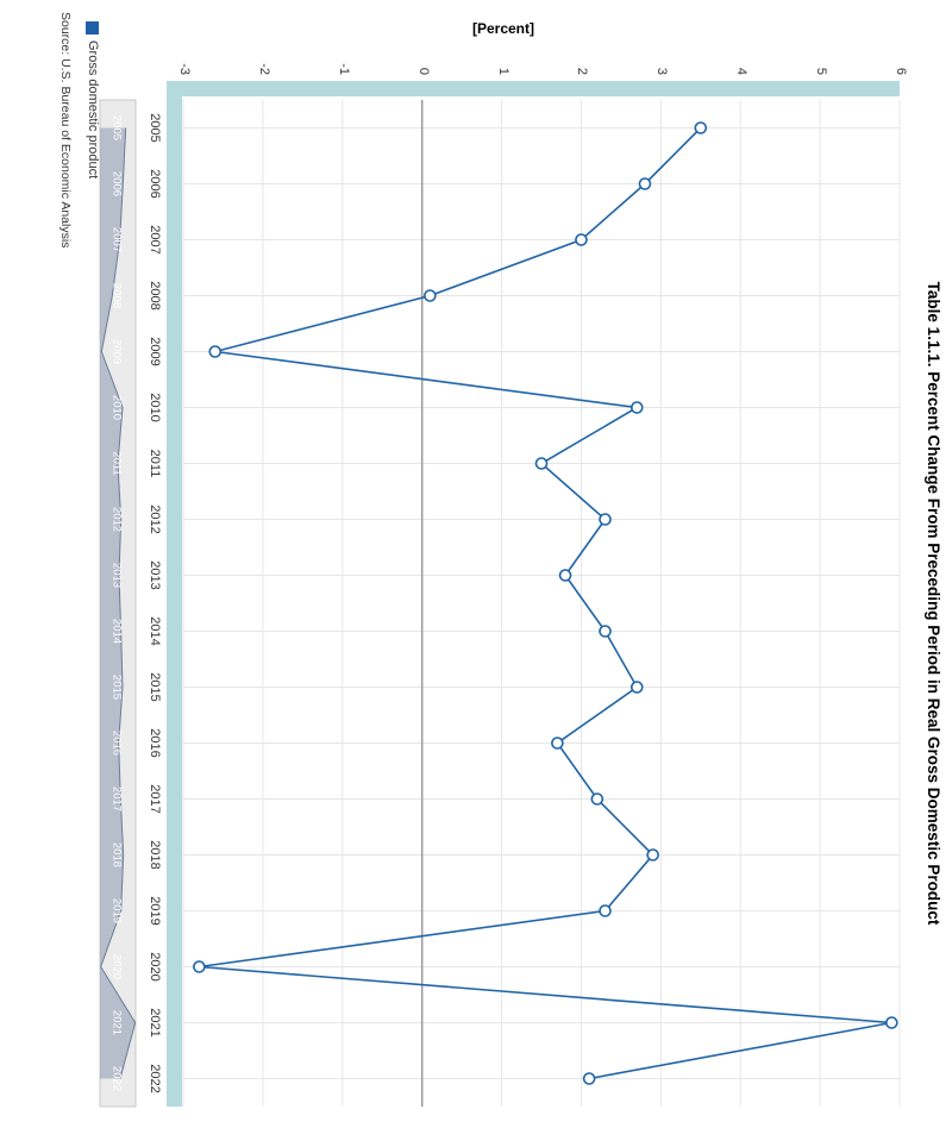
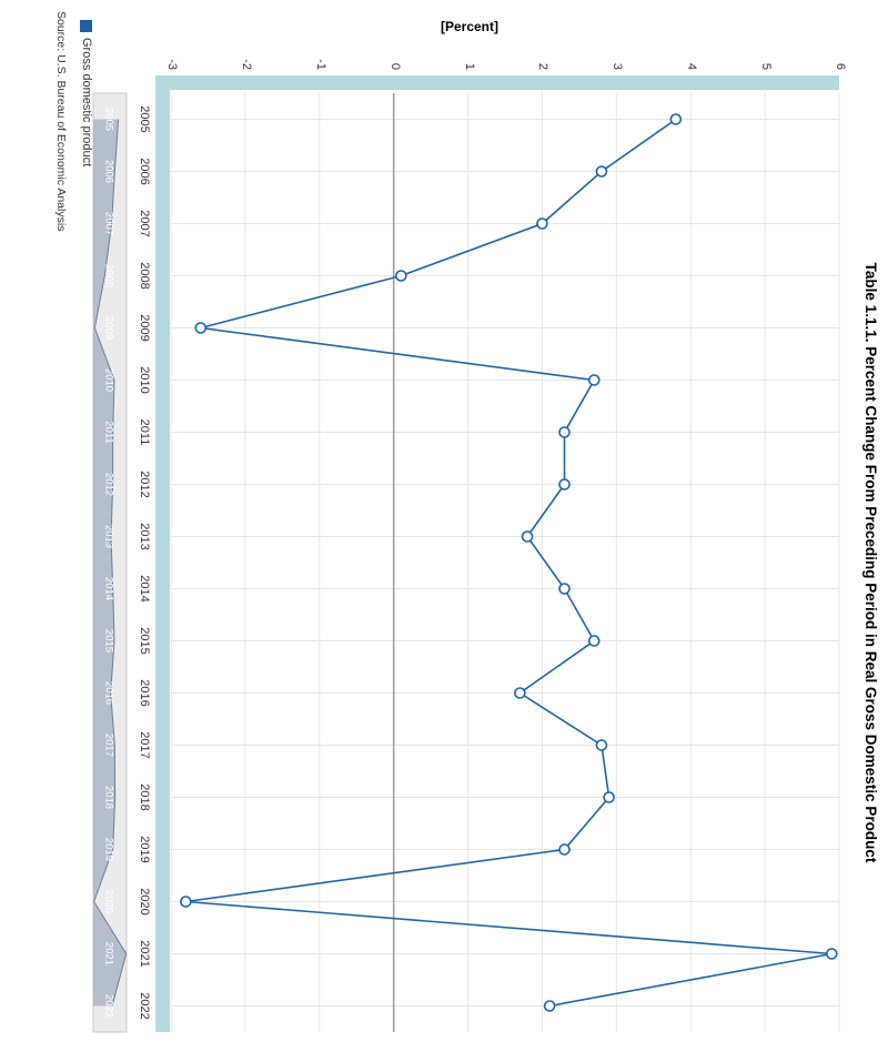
2005: 3.5 -> 3.8
2011: 1.5 -> 2.3
2017: 2.2 -> 2.8
